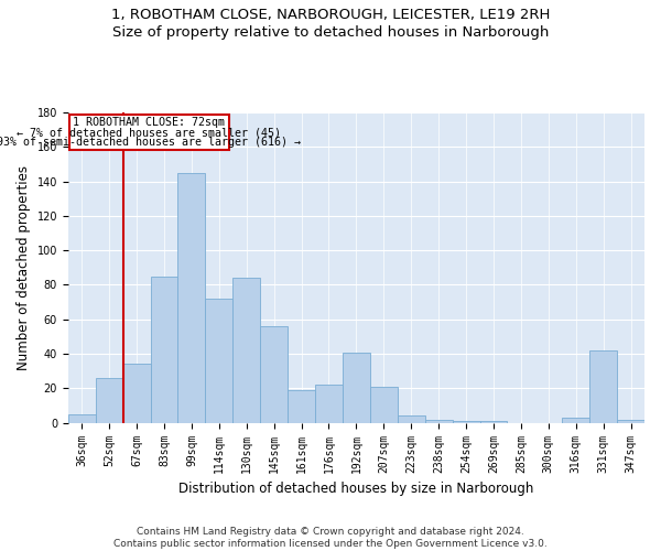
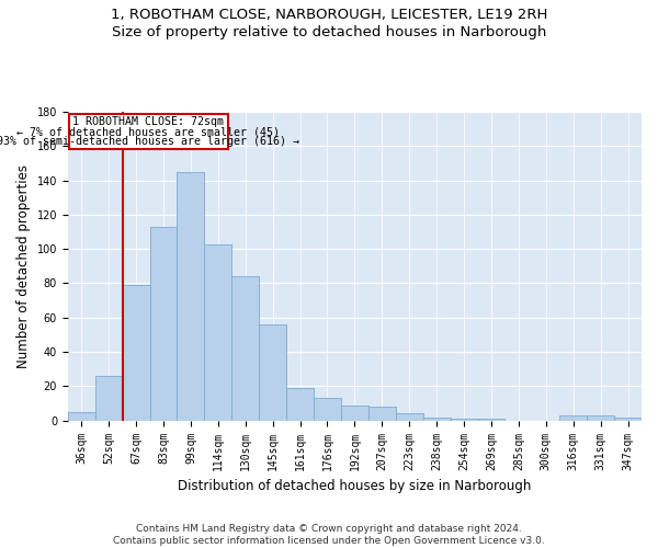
67sqm: 34 -> 79
83sqm: 85 -> 113
114sqm: 72 -> 103
176sqm: 22 -> 13
192sqm: 41 -> 9
207sqm: 21 -> 8
331sqm: 42 -> 3
